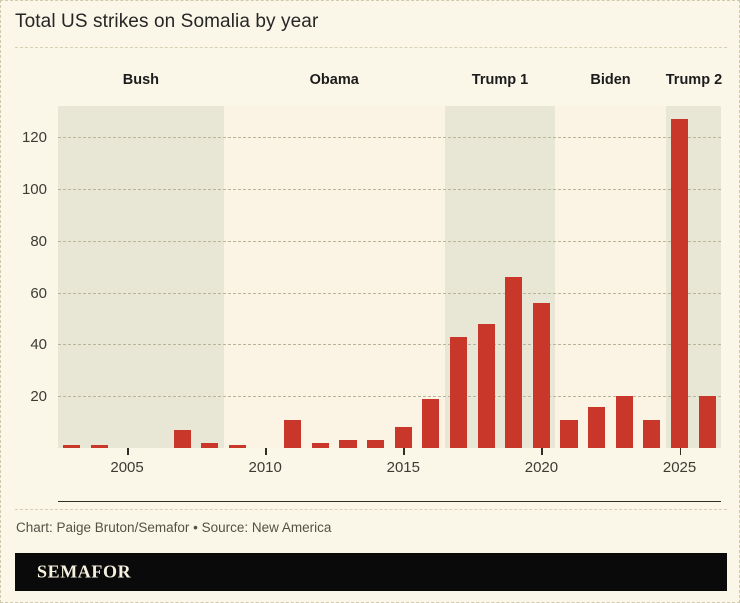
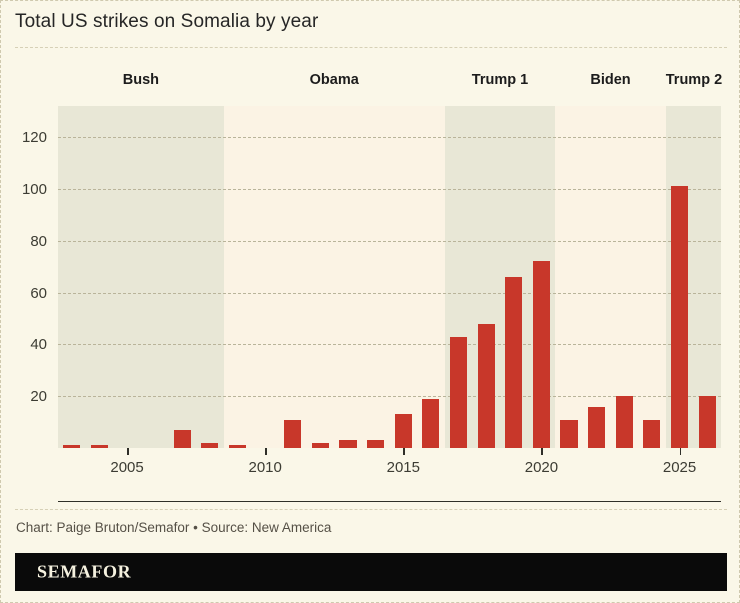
2015: 8 -> 13
2020: 56 -> 72
2025: 127 -> 101
